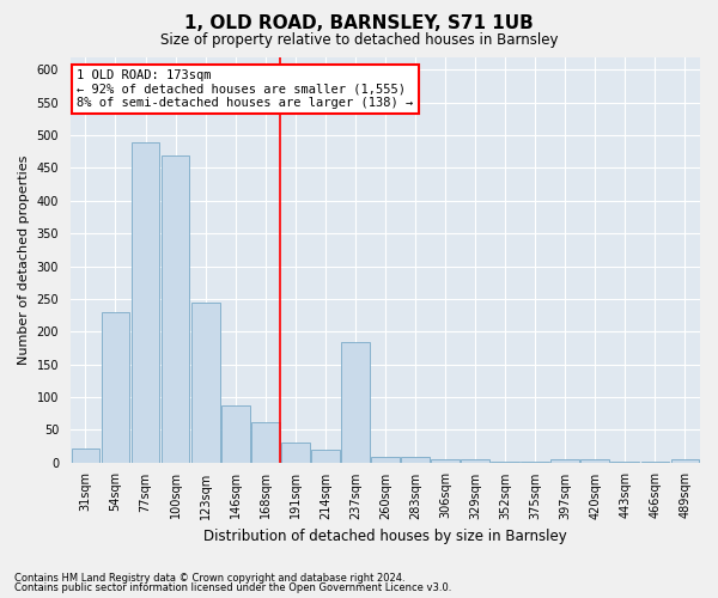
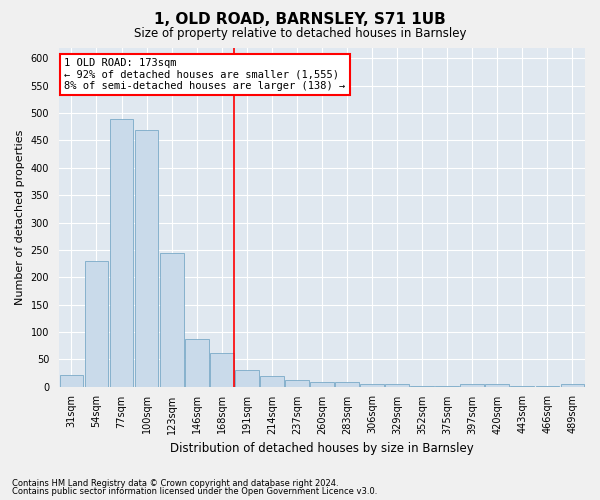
237sqm: 184 -> 13
